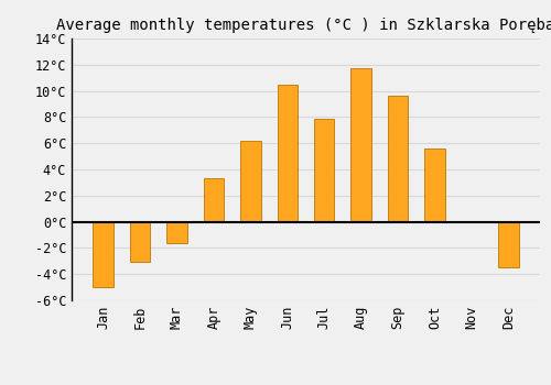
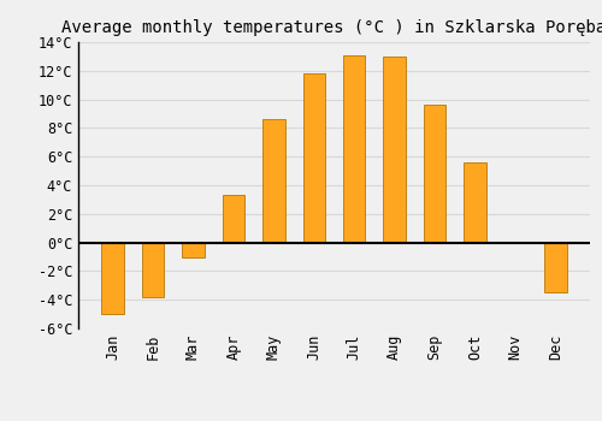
Feb: -3.1°C -> -3.8°C
Mar: -1.6°C -> -1.0°C
May: 6.2°C -> 8.6°C
Jun: 10.5°C -> 11.8°C
Jul: 7.9°C -> 13.1°C
Aug: 11.7°C -> 13.0°C
